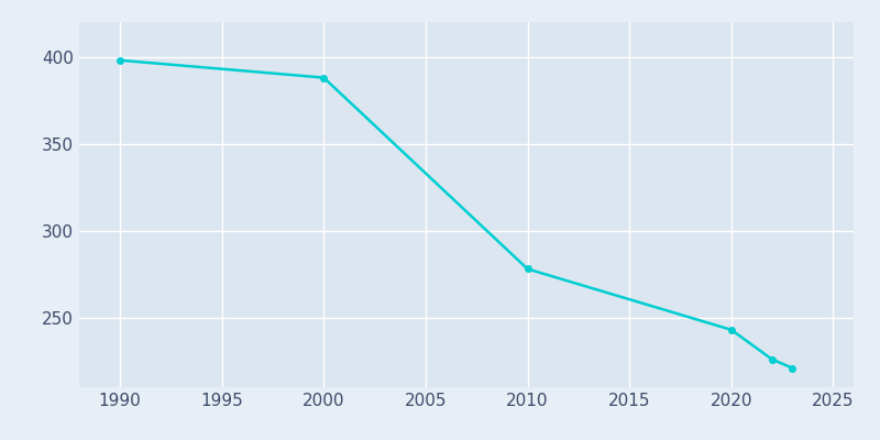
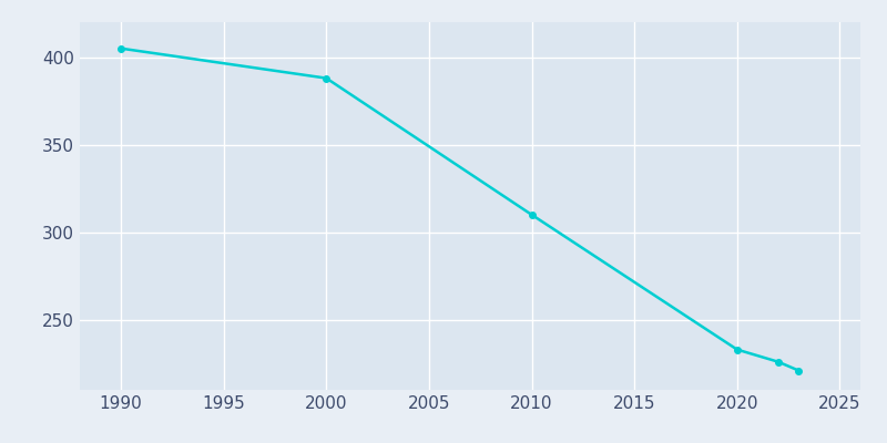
1990: 398 -> 405
2010: 278 -> 310
2020: 243 -> 233
